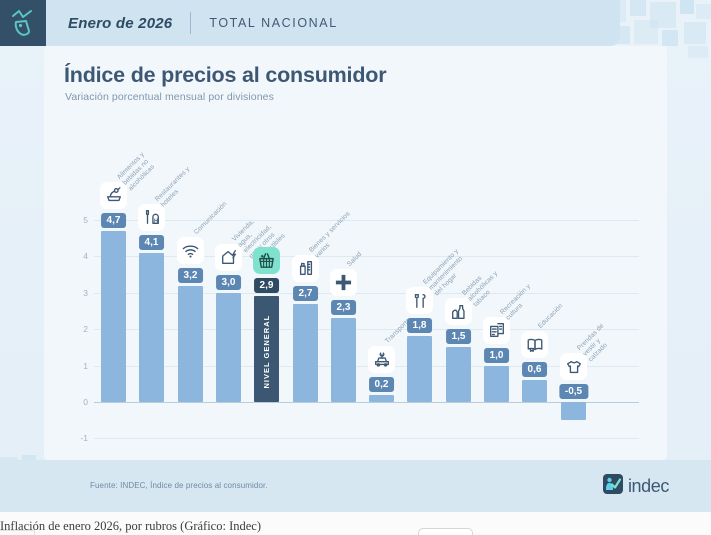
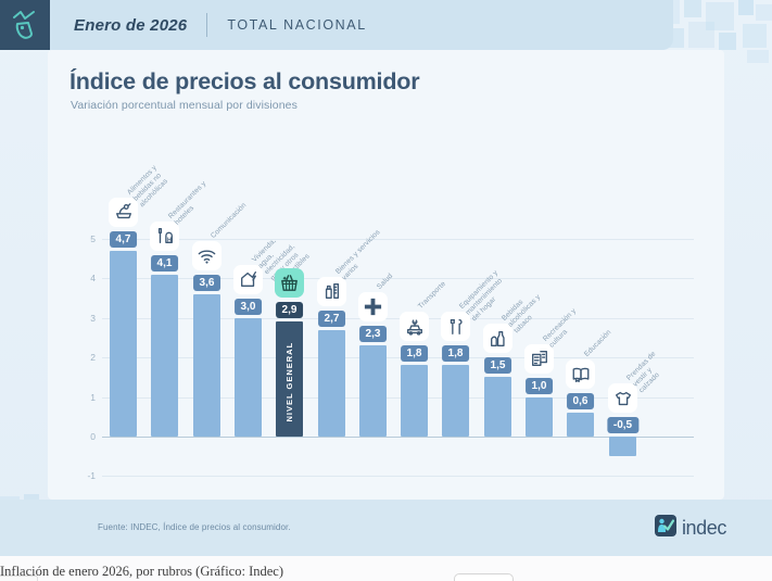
Comunicación: 3,2 -> 3,6
Transporte: 0,2 -> 1,8
